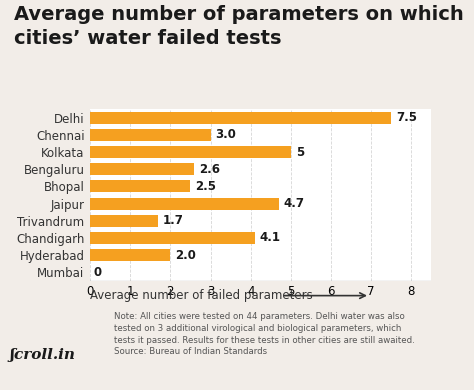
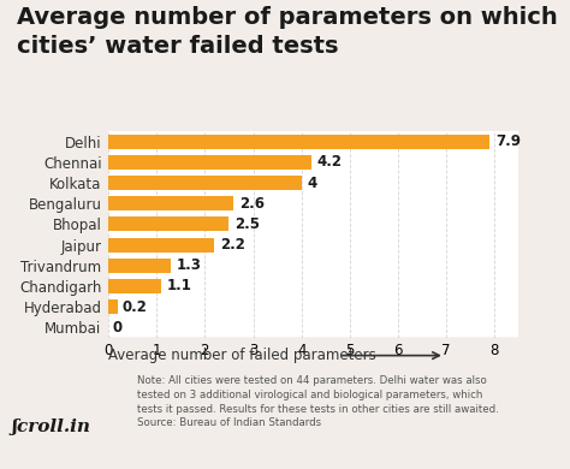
Delhi: 7.5 -> 7.9
Chennai: 3.0 -> 4.2
Kolkata: 5 -> 4
Jaipur: 4.7 -> 2.2
Trivandrum: 1.7 -> 1.3
Chandigarh: 4.1 -> 1.1
Hyderabad: 2.0 -> 0.2
